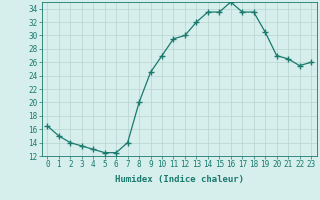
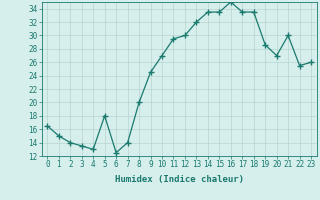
5: 12.5 -> 18.0
19: 30.5 -> 28.6
21: 26.5 -> 30.0
